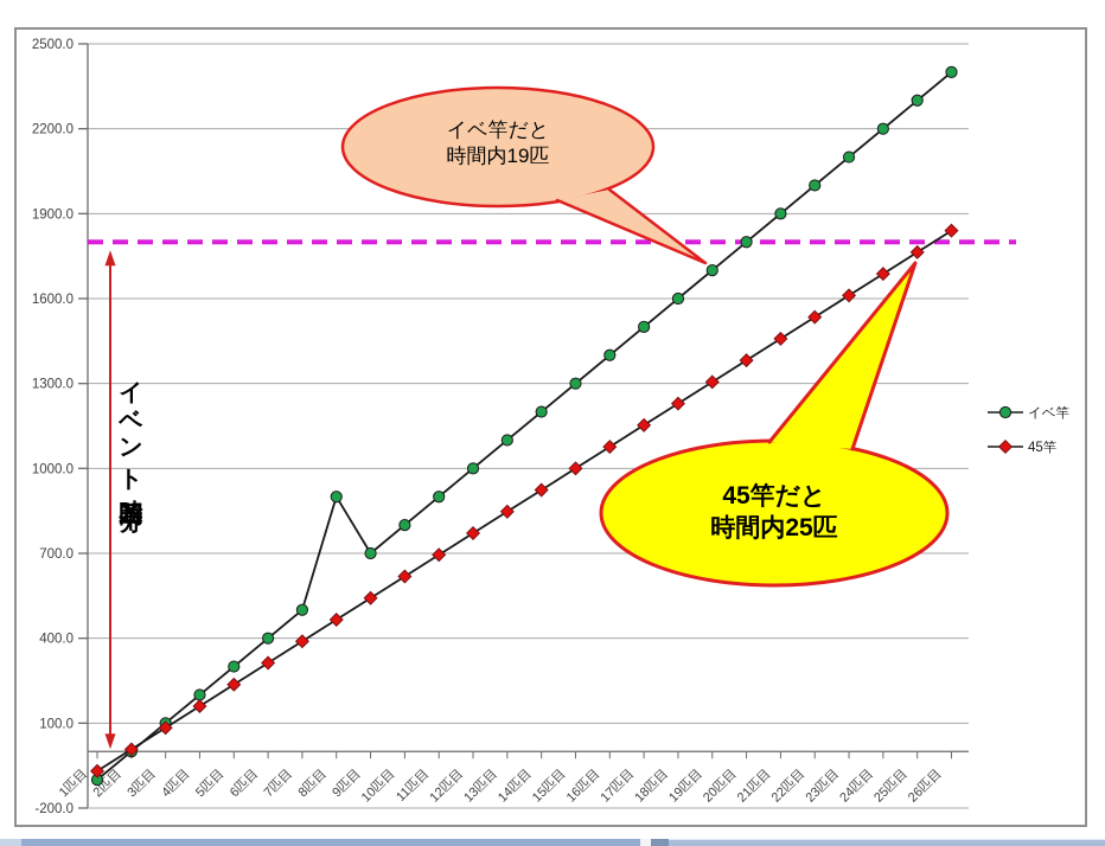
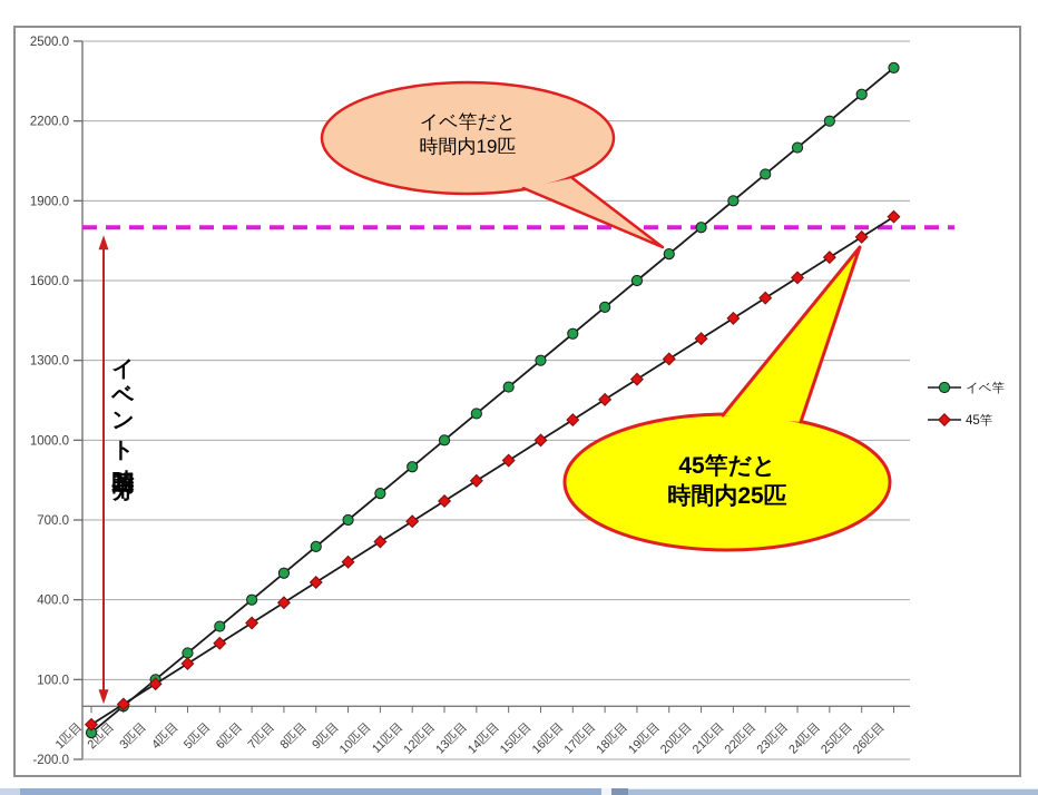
イベ竿/8匹目: 900 -> 600
